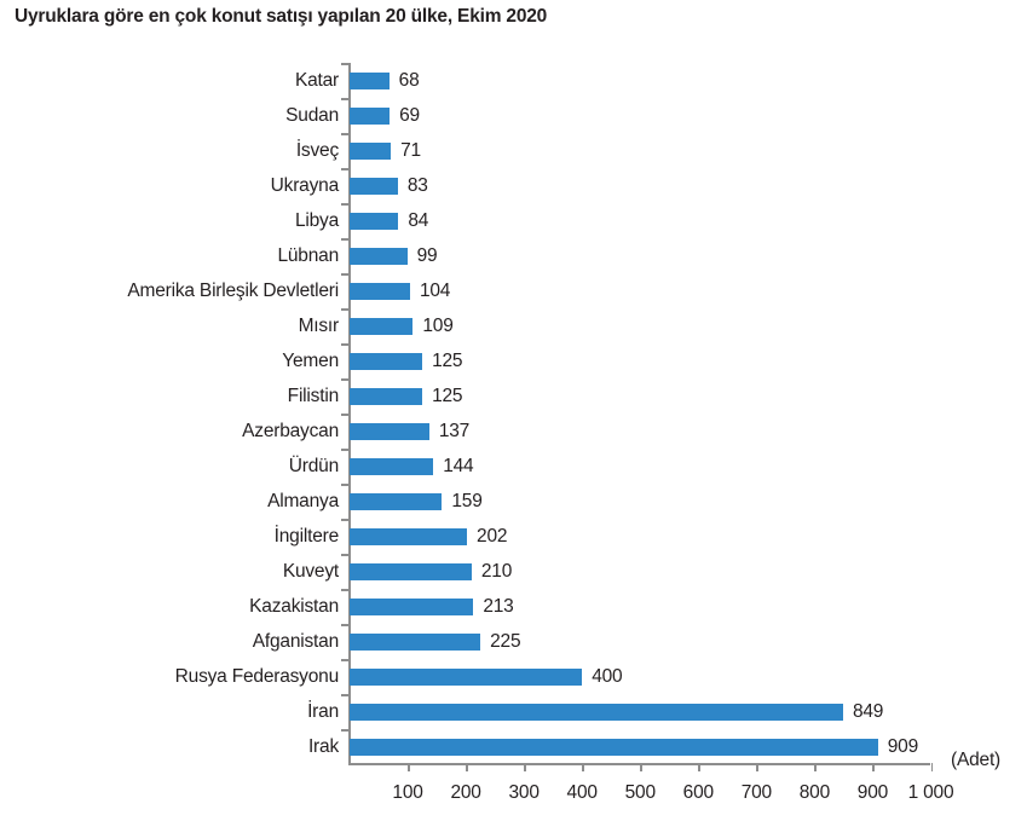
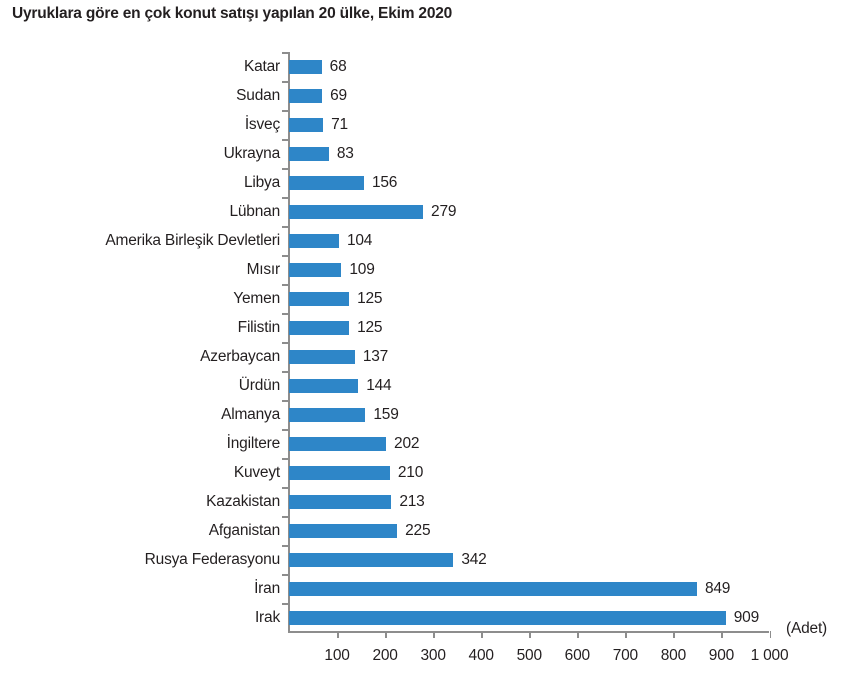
Libya: 84 -> 156
Lübnan: 99 -> 279
Rusya Federasyonu: 400 -> 342
